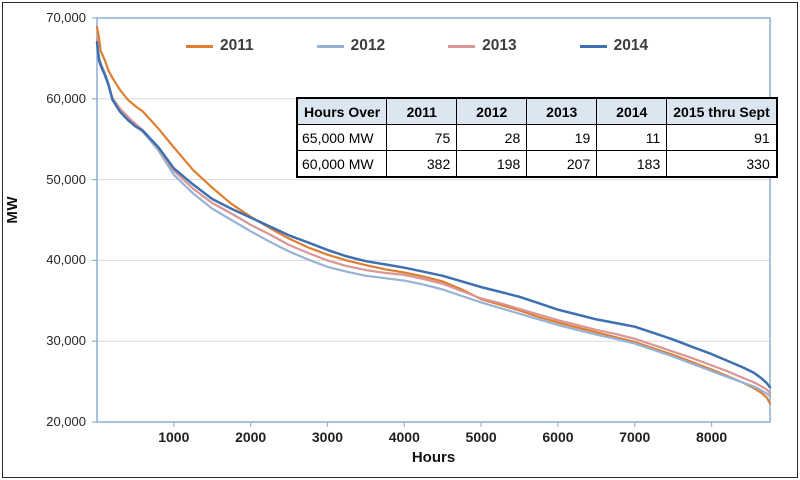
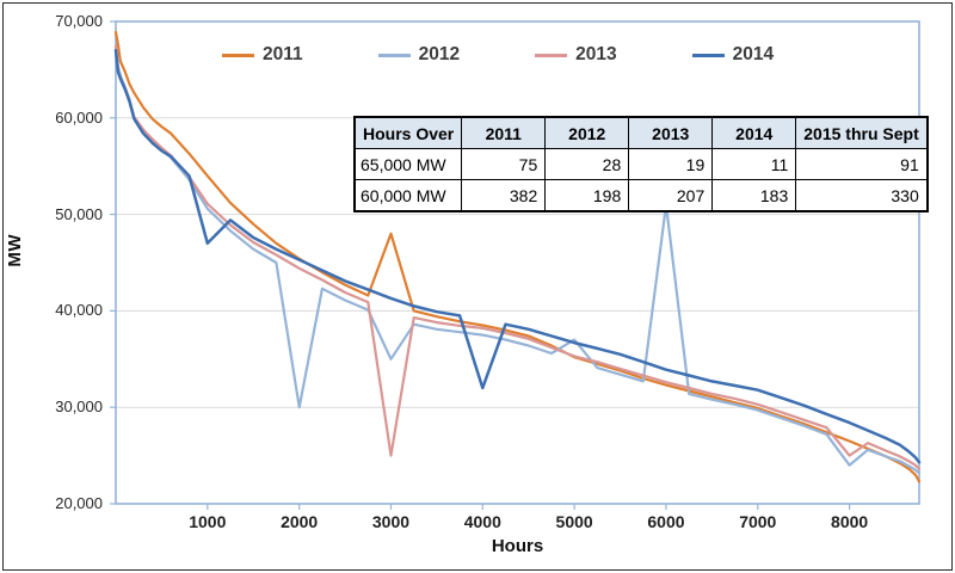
2014/1000: 51000 -> 47000
2012/2000: 44000 -> 30000
2011/3000: 41000 -> 48000
2012/3000: 39000 -> 35000
2013/3000: 40000 -> 25000
2014/4000: 39000 -> 32000
2012/5000: 35000 -> 37000
2012/6000: 32000 -> 51000
2012/8000: 26000 -> 24000
2013/8000: 27000 -> 25000
